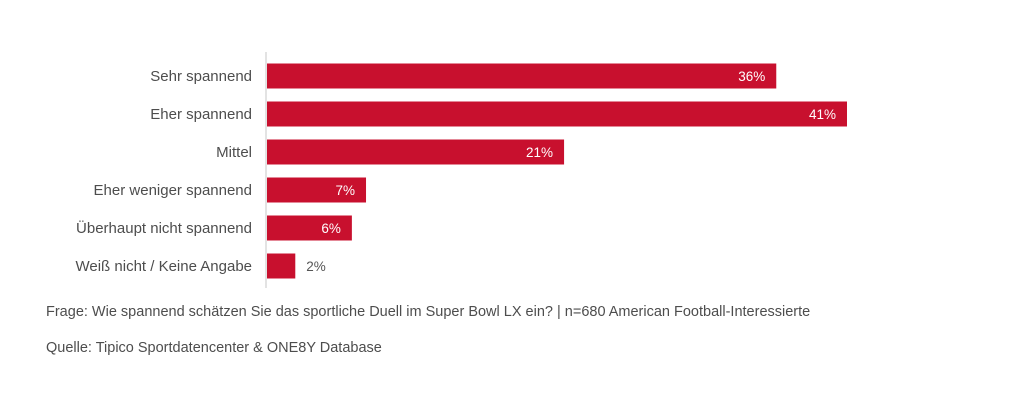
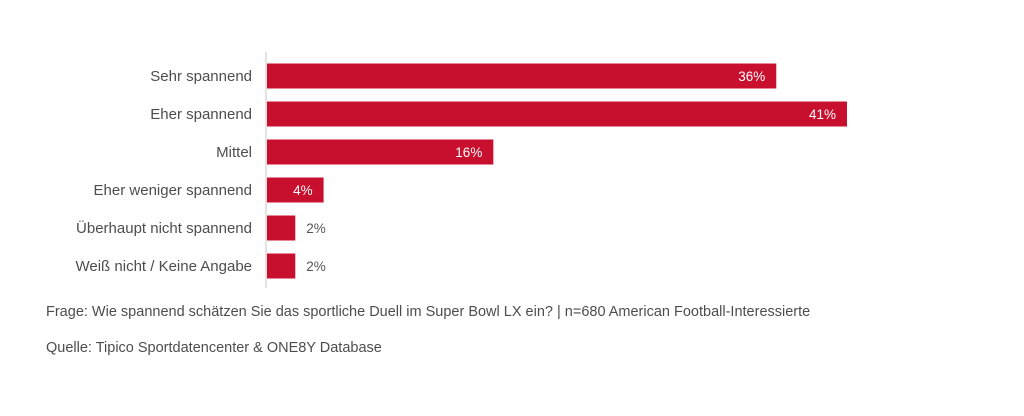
Mittel: 21% -> 16%
Eher weniger spannend: 7% -> 4%
Überhaupt nicht spannend: 6% -> 2%
